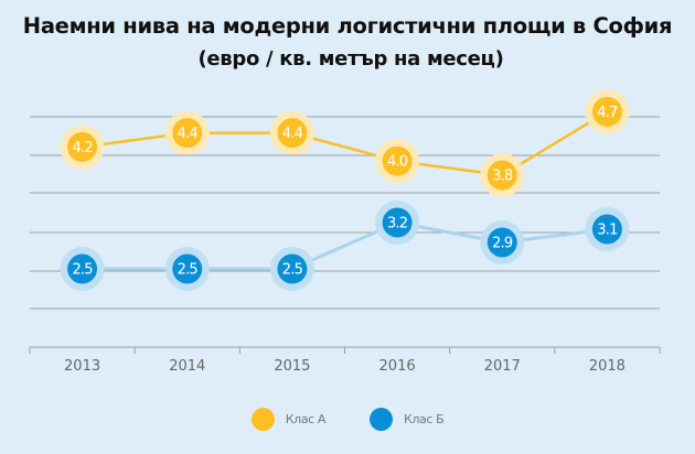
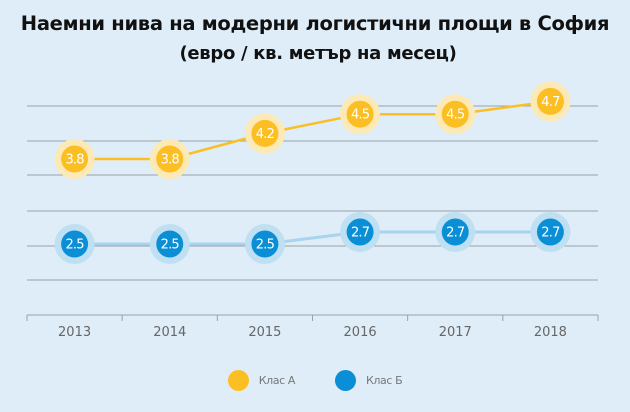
Клас А/2013: 4.2 -> 3.8
Клас А/2014: 4.4 -> 3.8
Клас А/2015: 4.4 -> 4.2
Клас А/2016: 4.0 -> 4.5
Клас Б/2016: 3.2 -> 2.7
Клас А/2017: 3.8 -> 4.5
Клас Б/2017: 2.9 -> 2.7
Клас Б/2018: 3.1 -> 2.7
